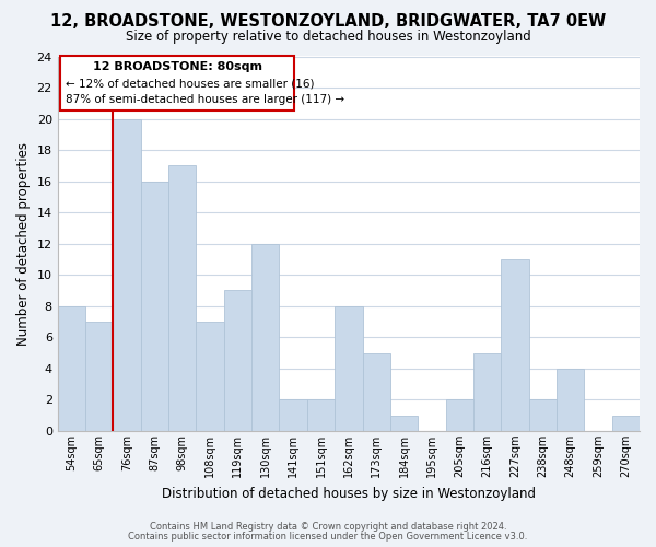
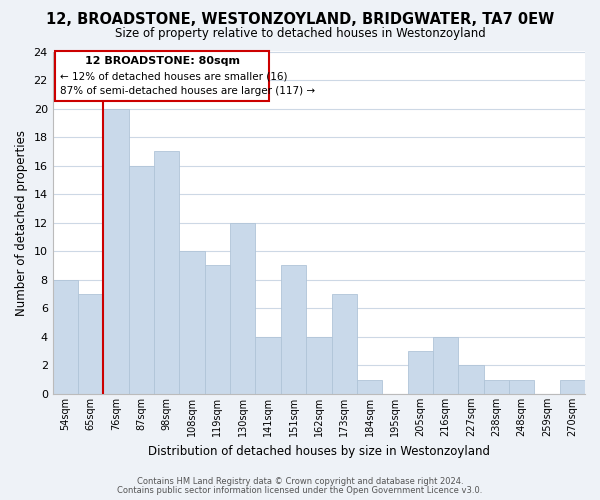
108sqm: 7 -> 10
141sqm: 2 -> 4
151sqm: 2 -> 9
162sqm: 8 -> 4
173sqm: 5 -> 7
205sqm: 2 -> 3
216sqm: 5 -> 4
227sqm: 11 -> 2
238sqm: 2 -> 1
248sqm: 4 -> 1
